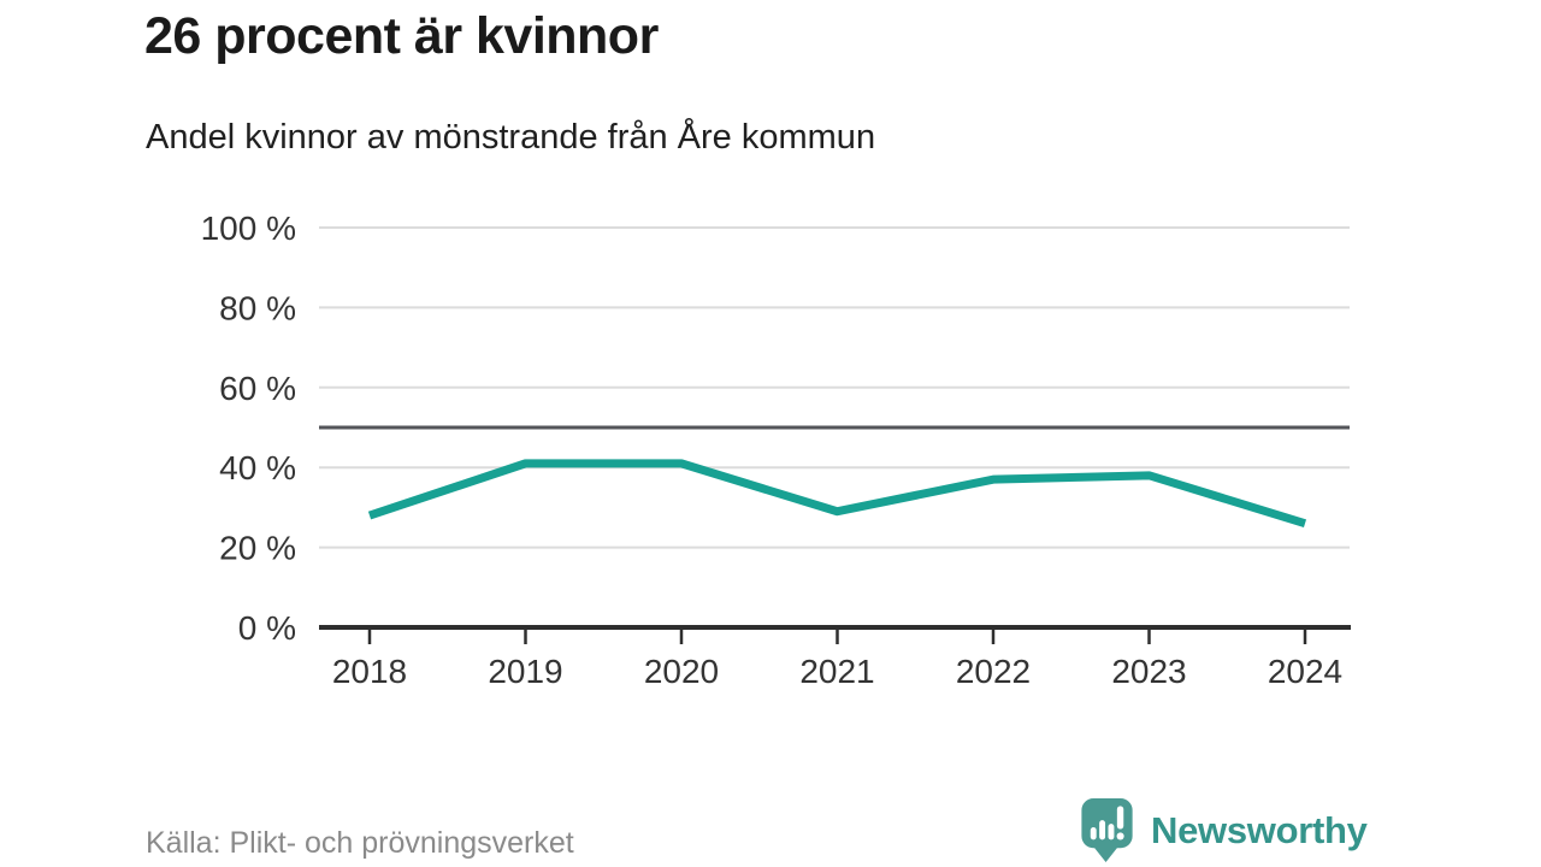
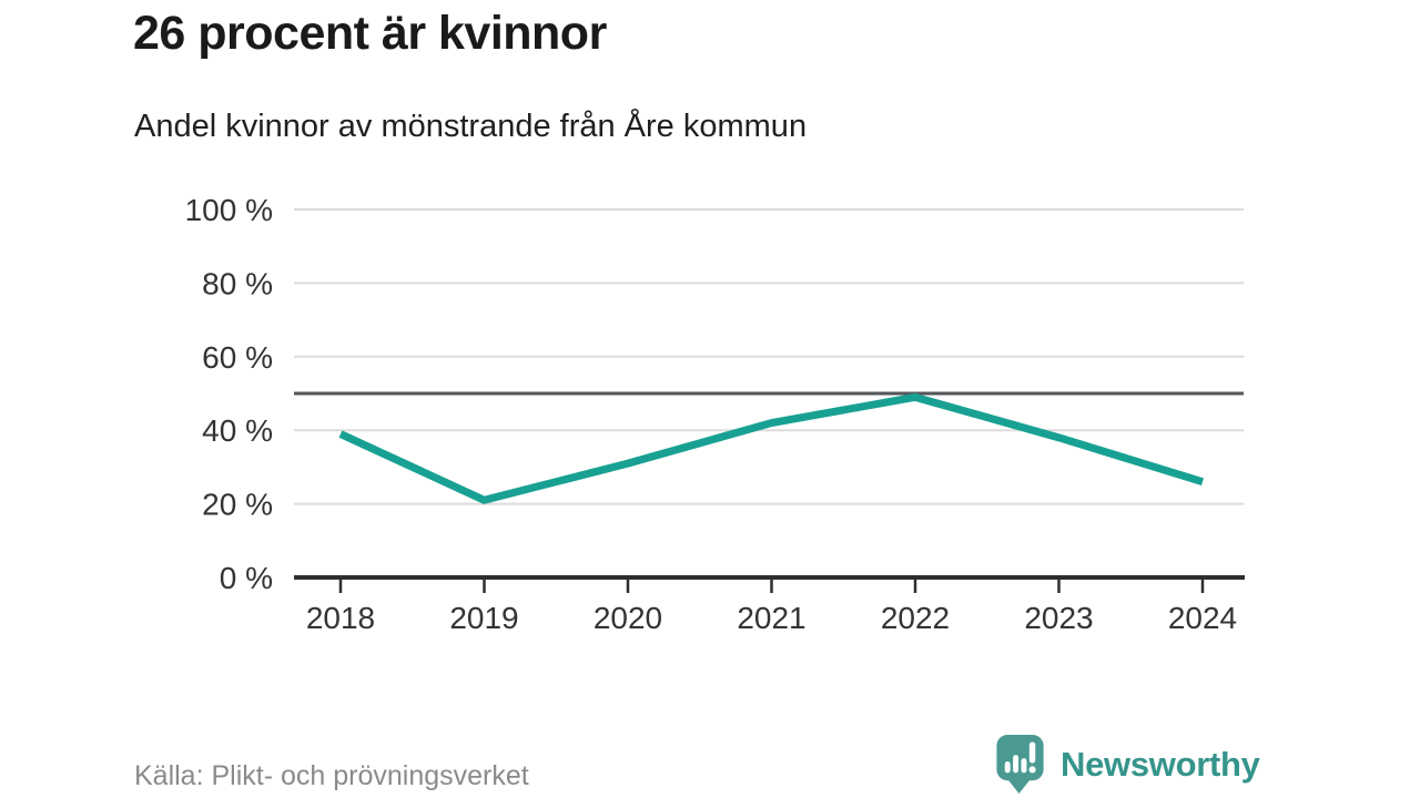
2018: 28% -> 39%
2019: 41% -> 21%
2020: 41% -> 31%
2021: 29% -> 42%
2022: 37% -> 49%
